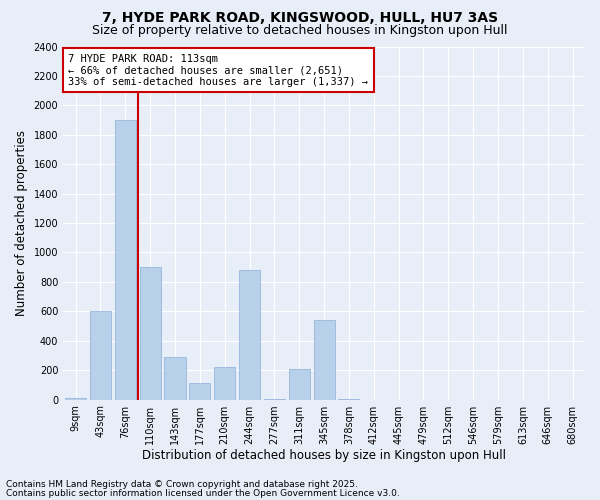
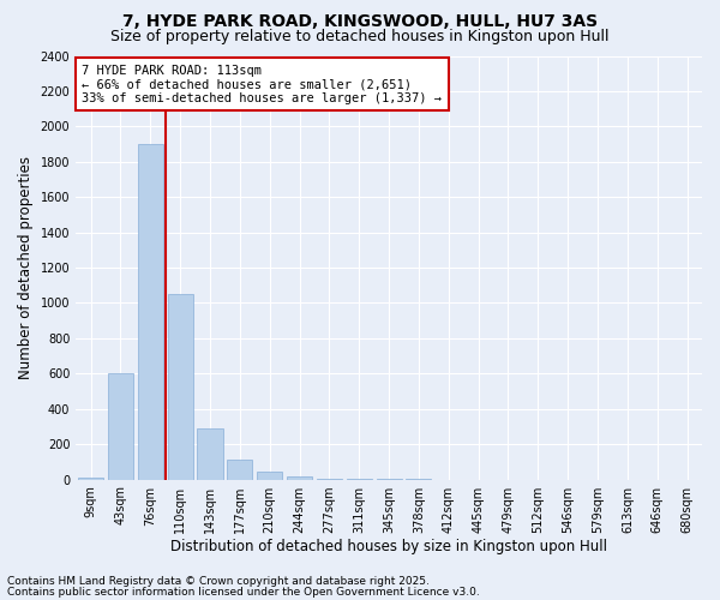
110sqm: 900 -> 1050
210sqm: 220 -> 40
244sqm: 880 -> 20
311sqm: 210 -> 0
345sqm: 540 -> 0
